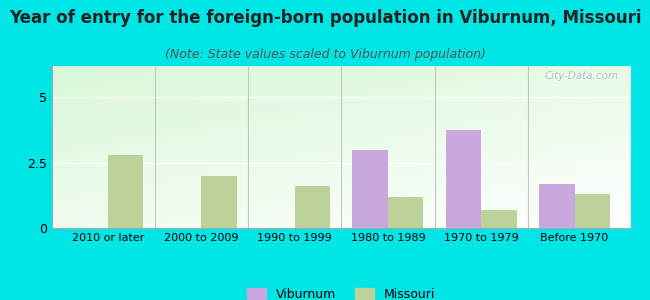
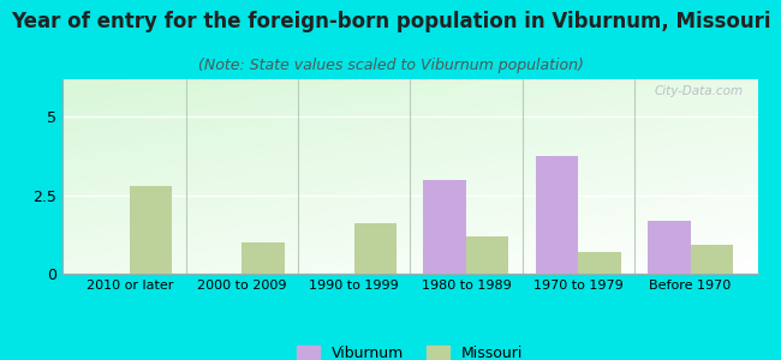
Missouri/2000 to 2009: 2.0 -> 1.0
Missouri/Before 1970: 1.3 -> 0.9
